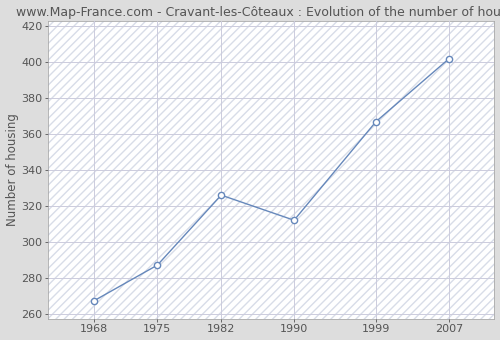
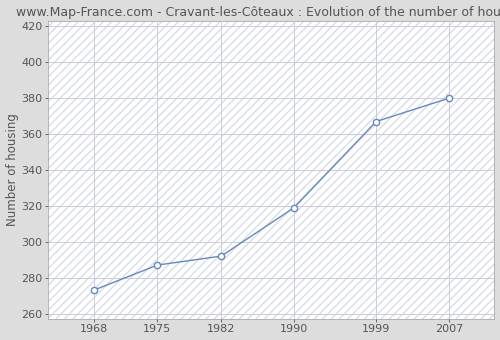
1968: 267 -> 273
1982: 326 -> 292
1990: 312 -> 319
2007: 402 -> 380
